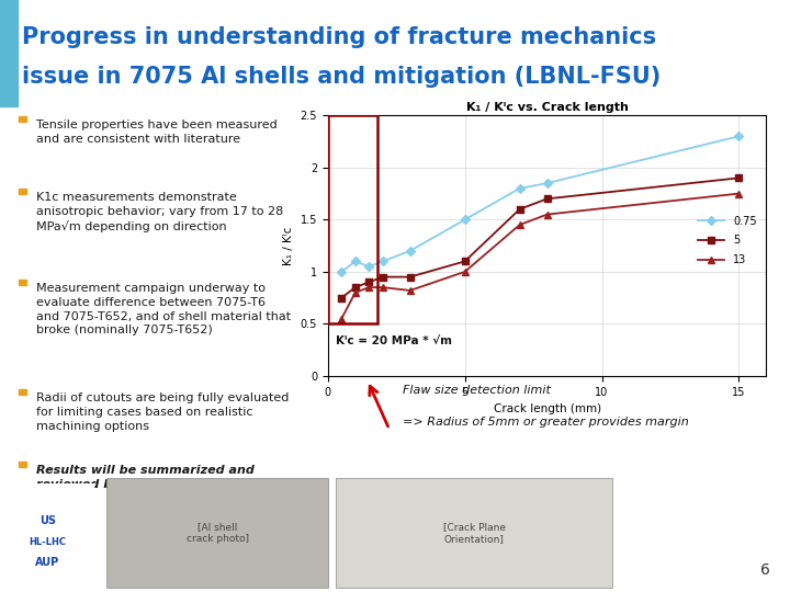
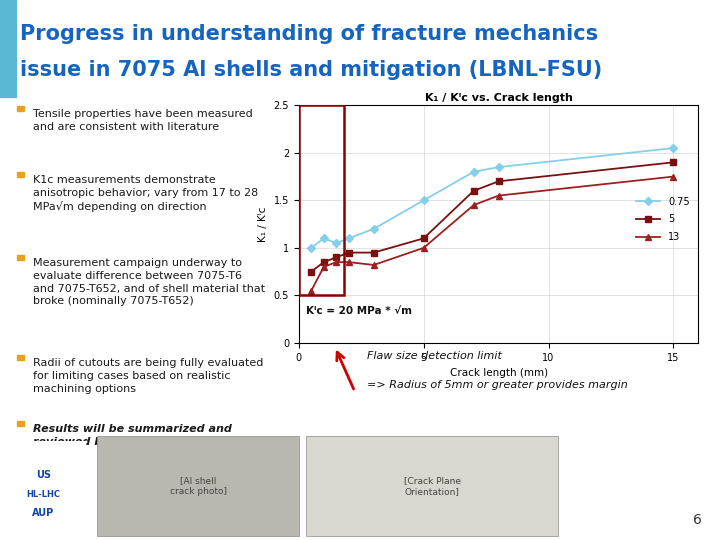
0.75/15: 2.30 -> 2.05
